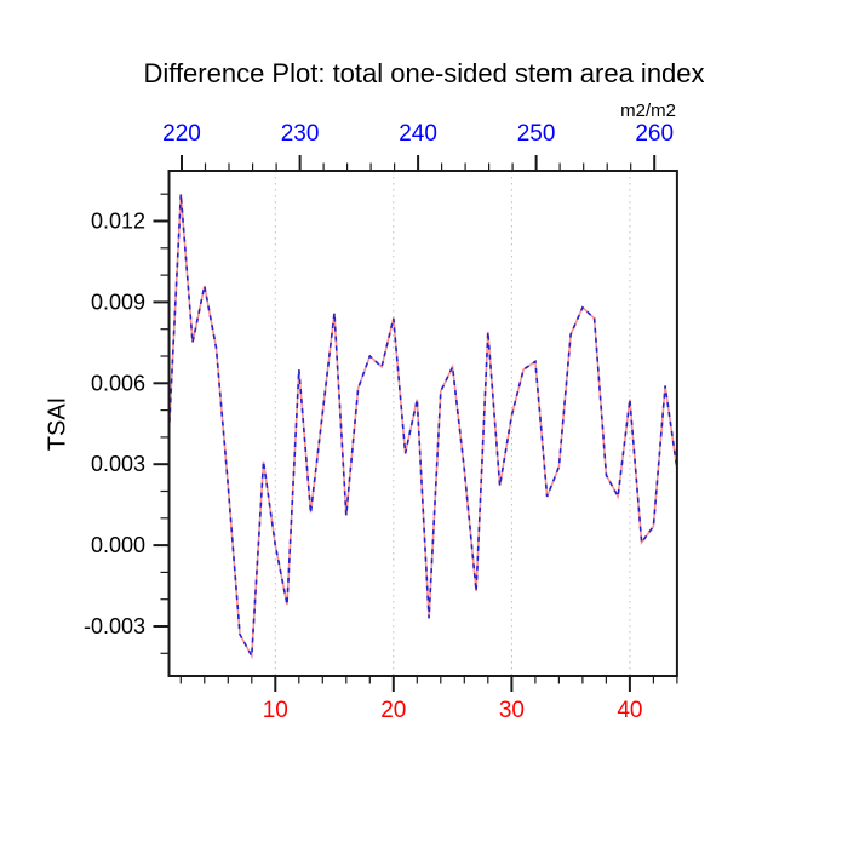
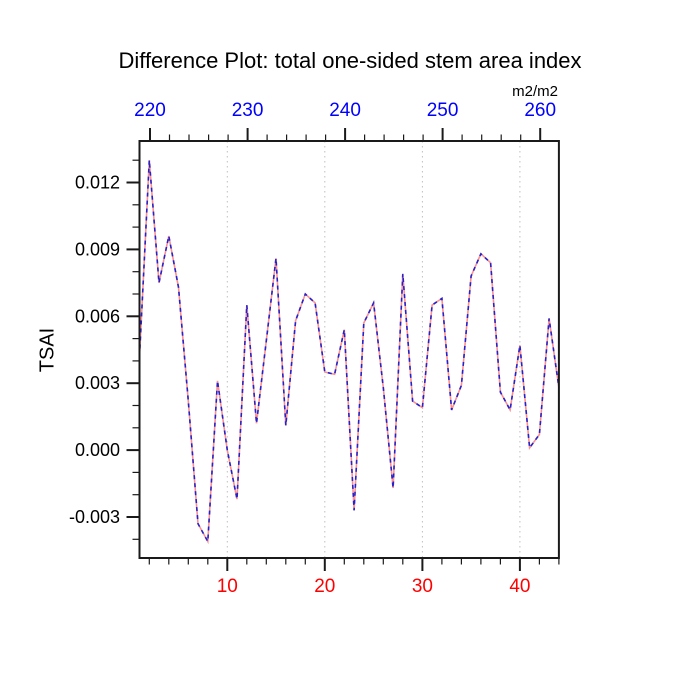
20: 0.0084 -> 0.0035
30: 0.0048 -> 0.0019
40: 0.0054 -> 0.0047
